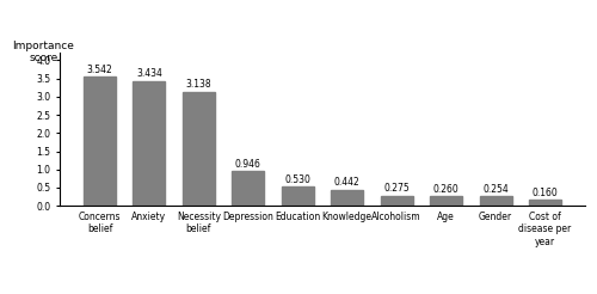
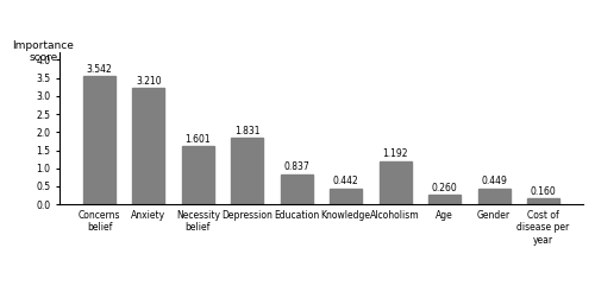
Anxiety: 3.434 -> 3.210
Necessity belief: 3.138 -> 1.601
Depression: 0.946 -> 1.831
Education: 0.530 -> 0.837
Alcoholism: 0.275 -> 1.192
Gender: 0.254 -> 0.449
